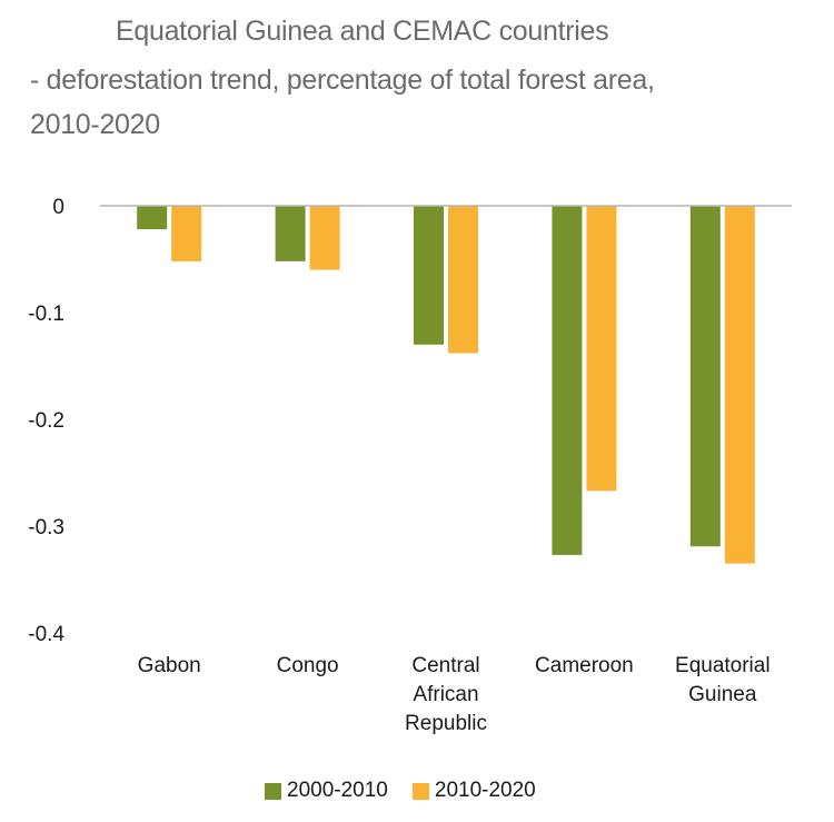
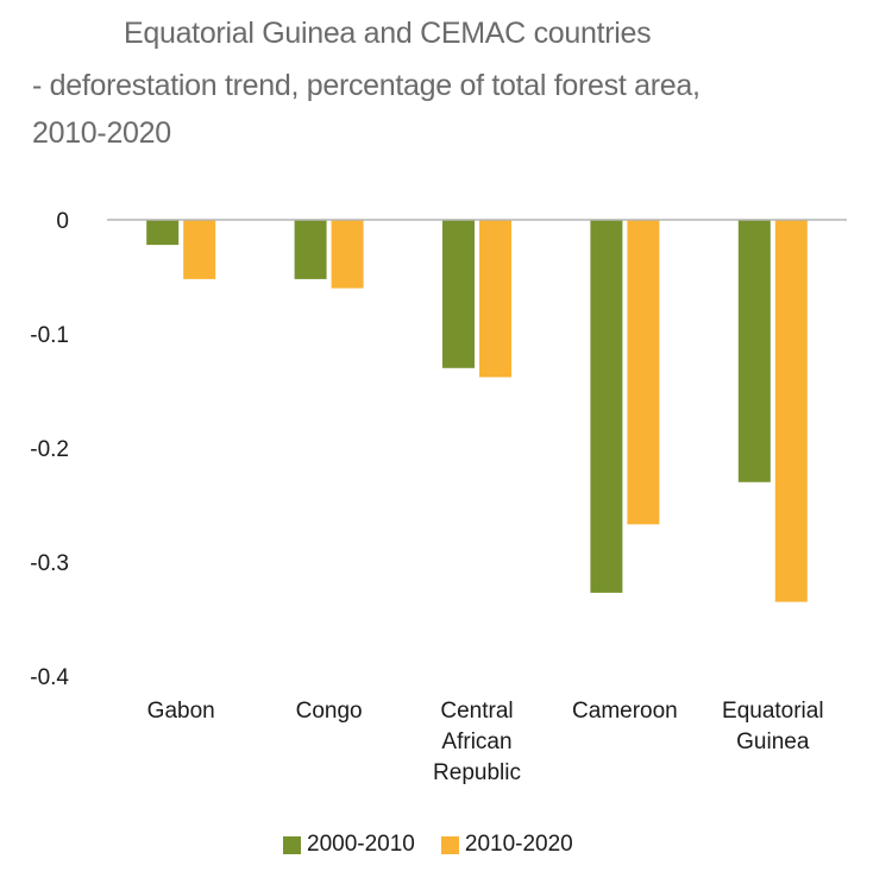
2000-2010/Equatorial Guinea: -0.32 -> -0.23
